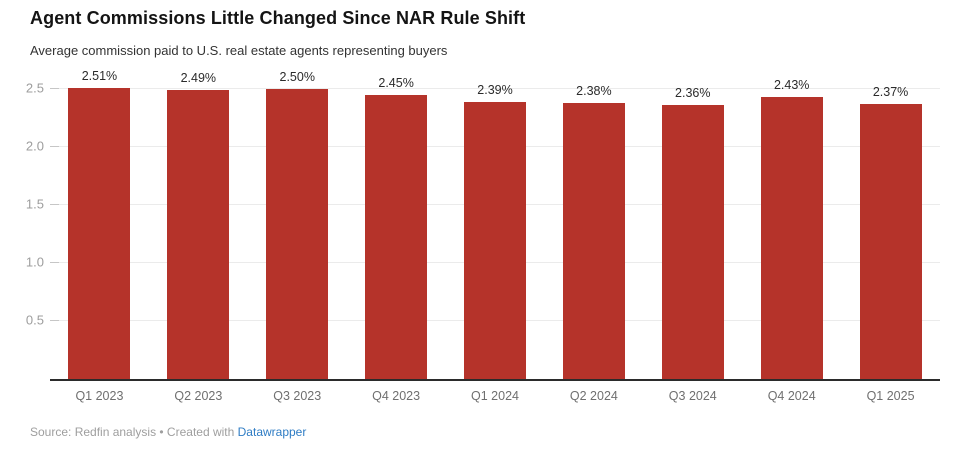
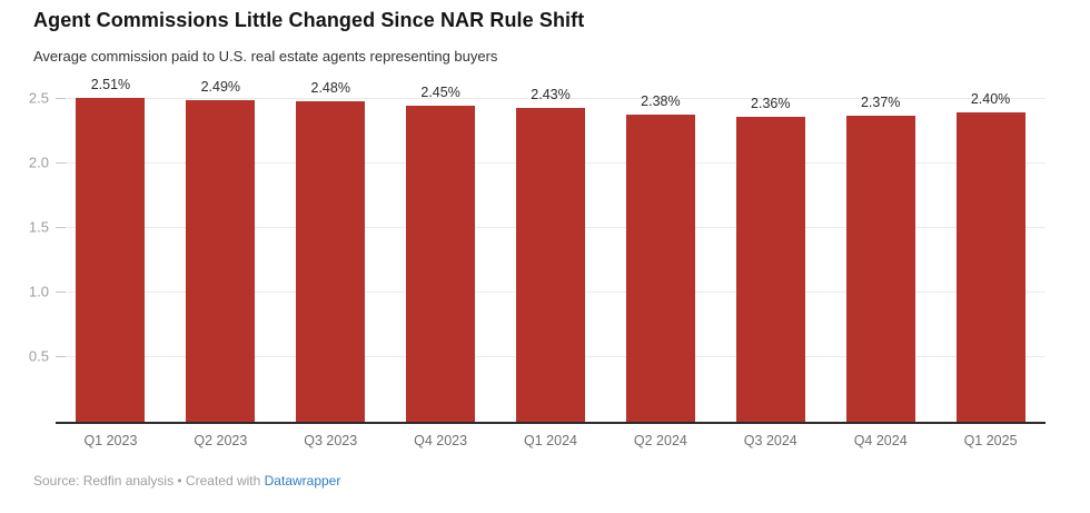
Q3 2023: 2.50% -> 2.48%
Q1 2024: 2.39% -> 2.43%
Q4 2024: 2.43% -> 2.37%
Q1 2025: 2.37% -> 2.40%
